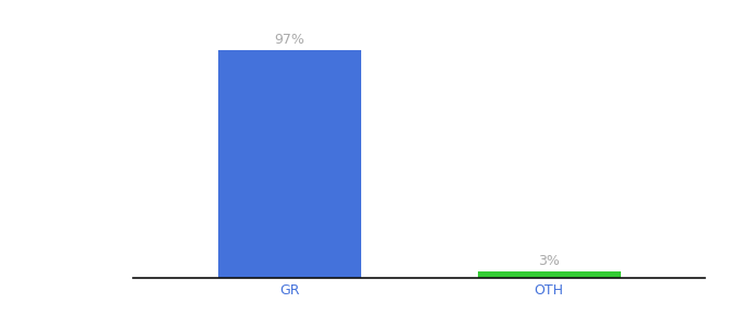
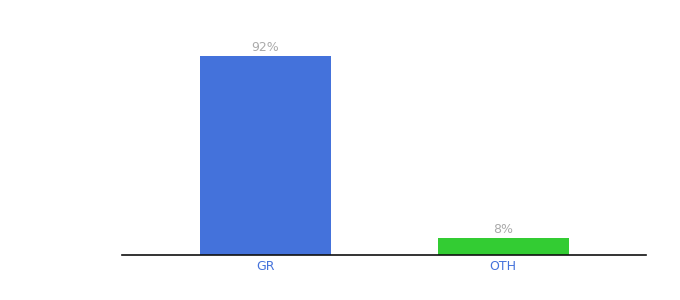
GR: 97% -> 92%
OTH: 3% -> 8%
